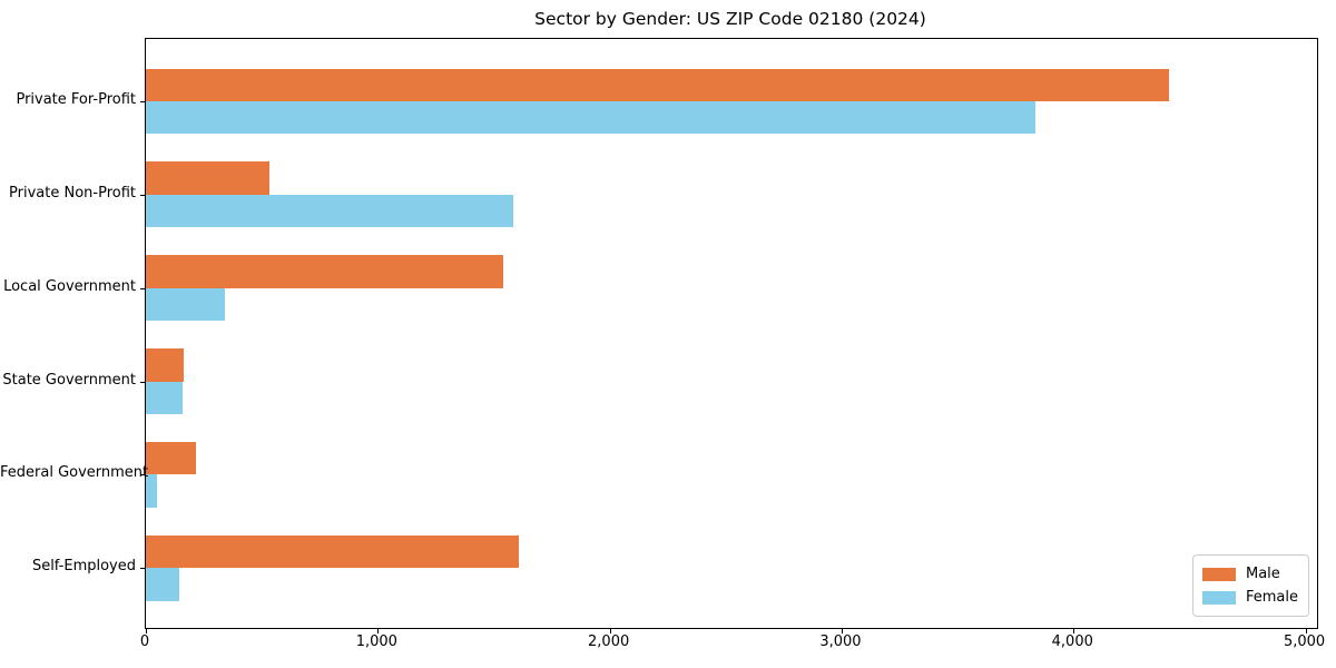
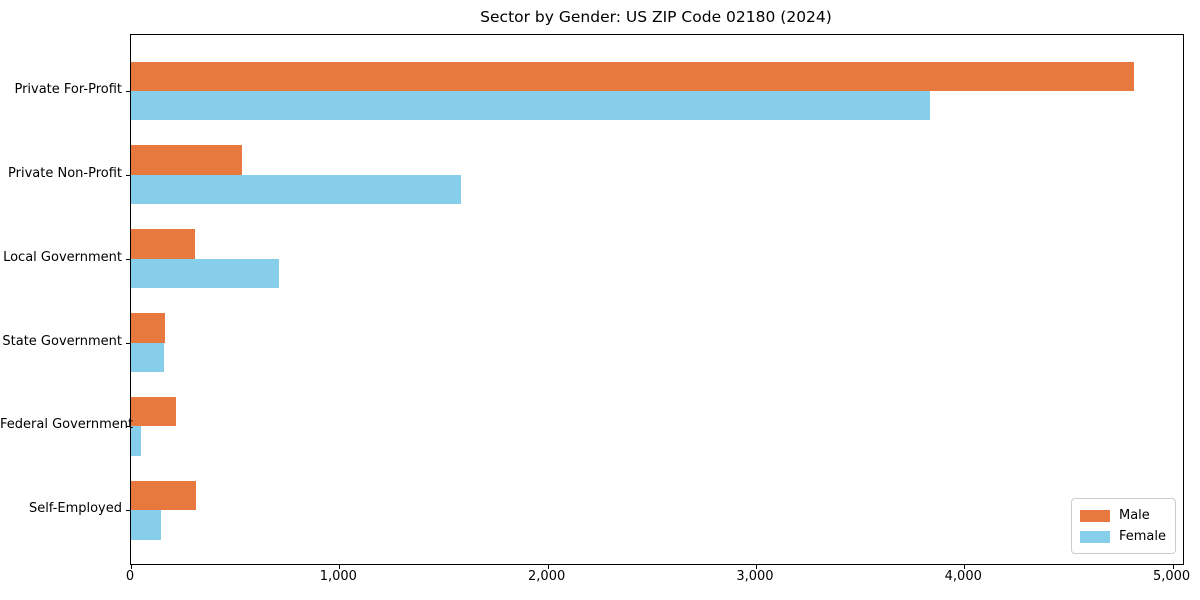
Male/Private For-Profit: 4410 -> 4820
Male/Local Government: 1540 -> 300
Female/Local Government: 340 -> 710
Male/Self-Employed: 1610 -> 310
